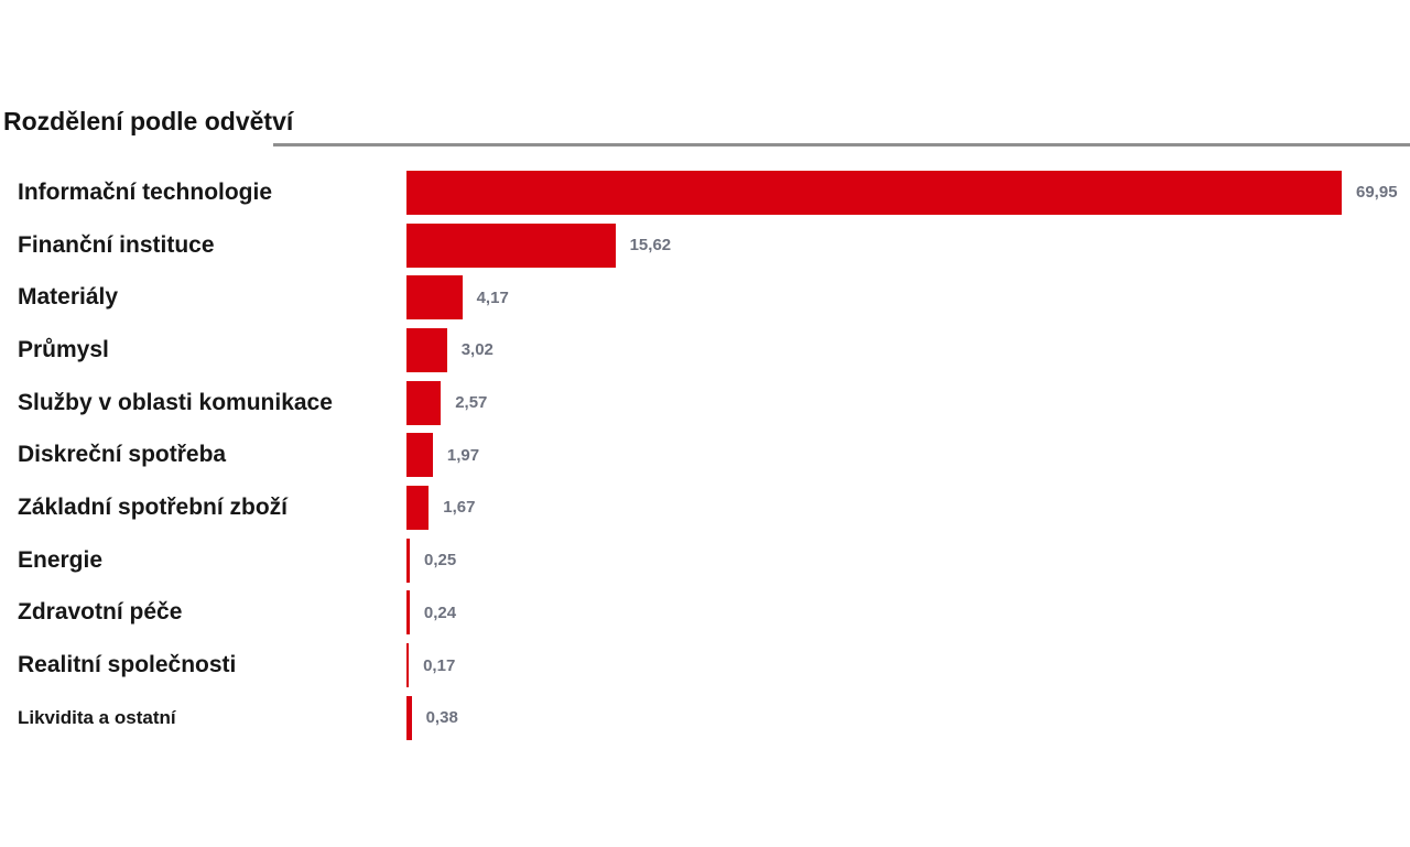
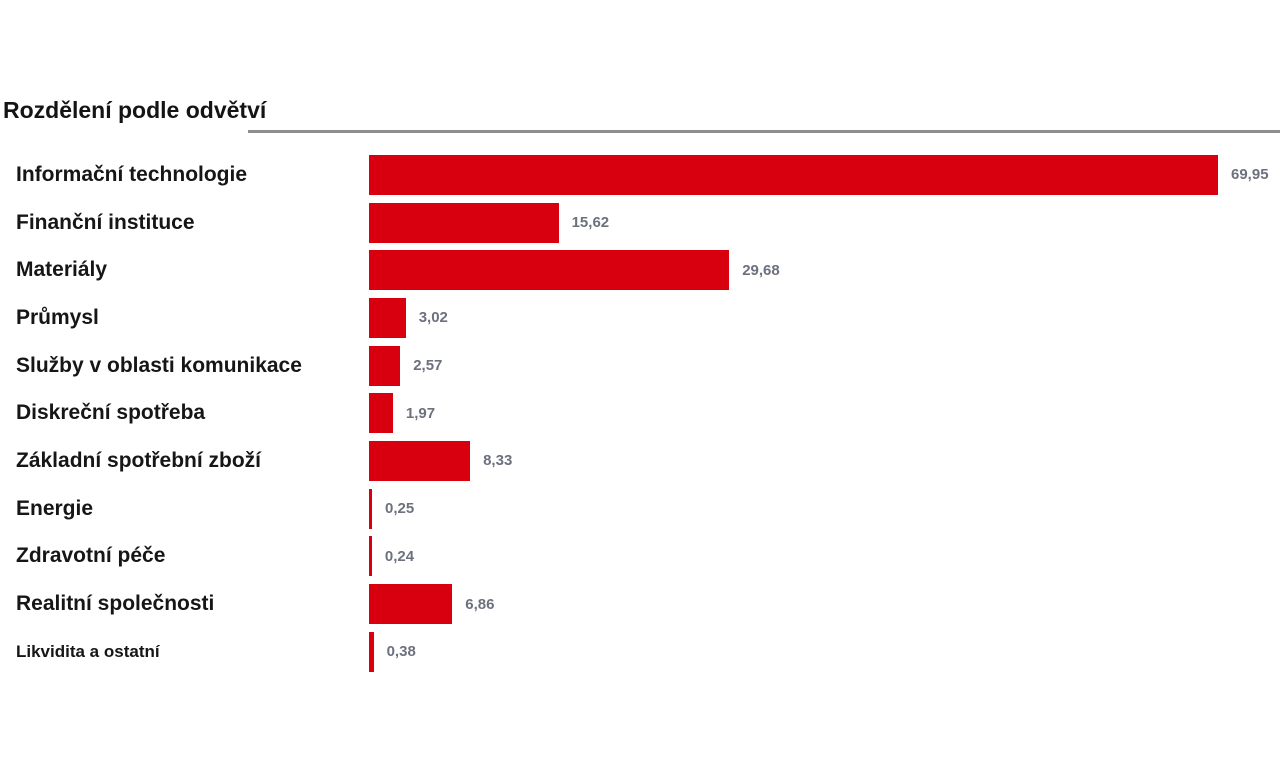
Materiály: 4,17 -> 29,68
Základní spotřební zboží: 1,67 -> 8,33
Realitní společnosti: 0,17 -> 6,86
